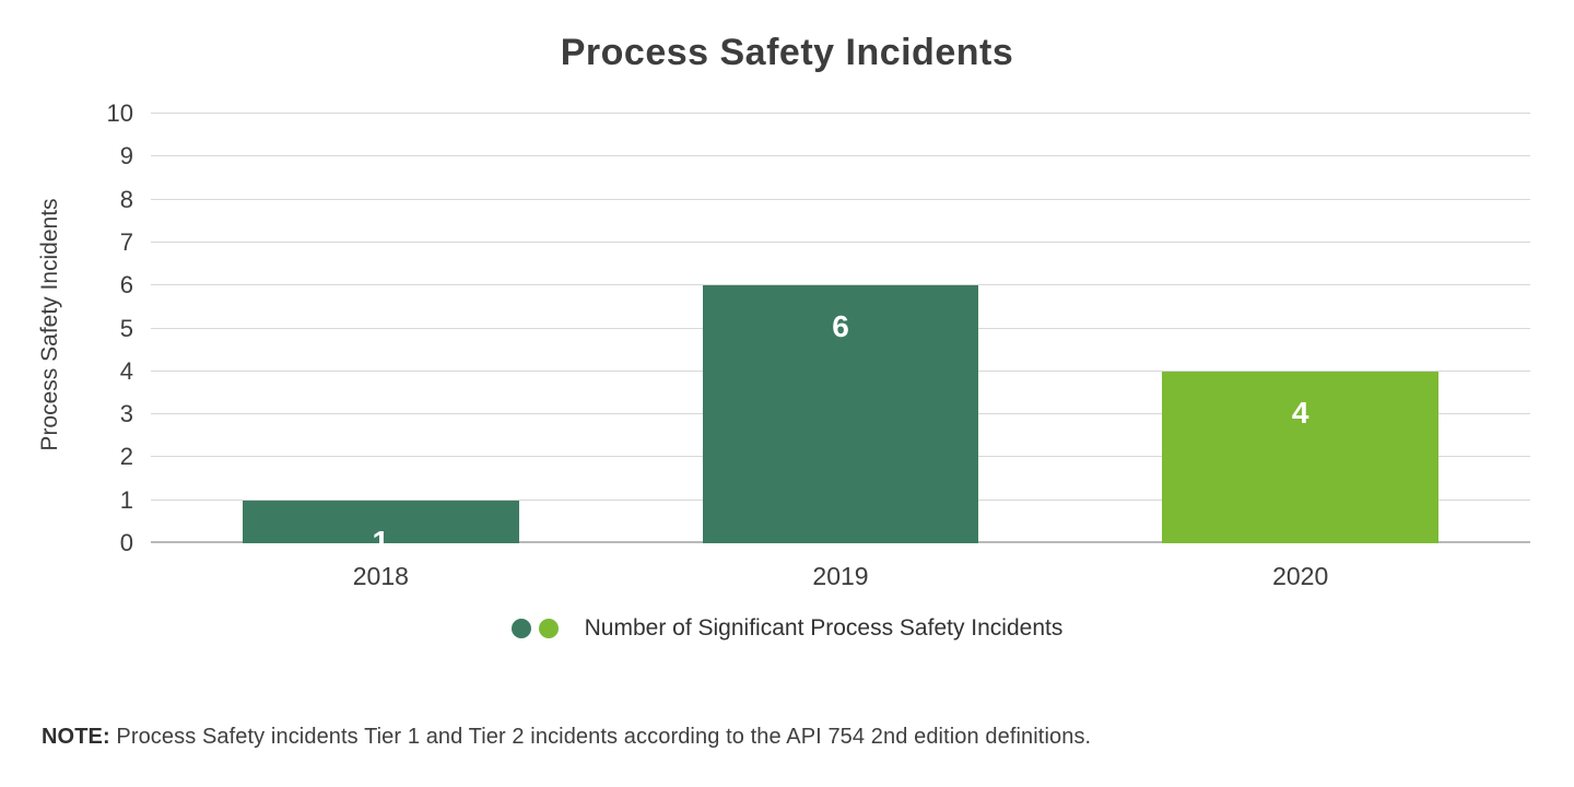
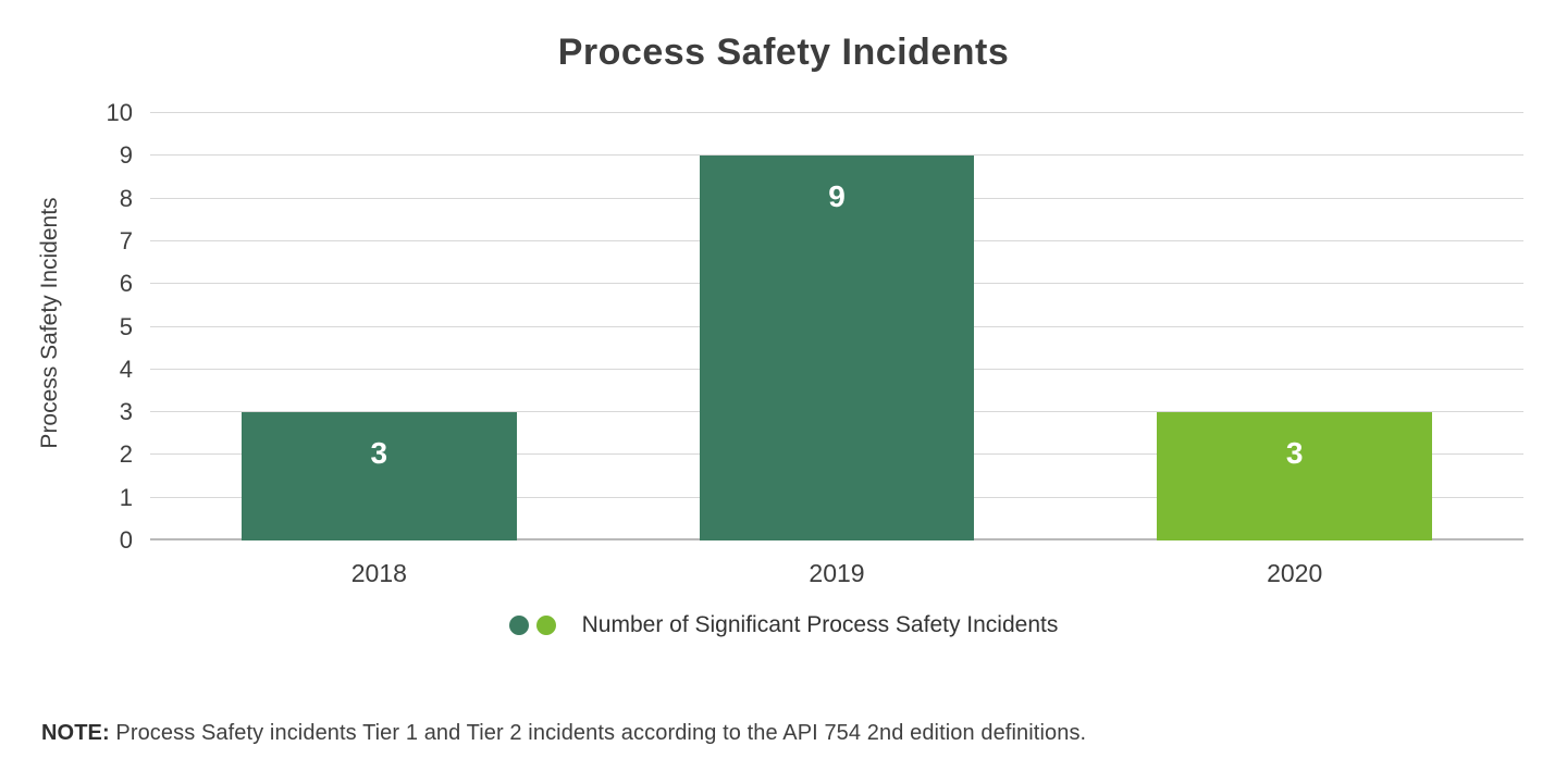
2018: 1 -> 3
2019: 6 -> 9
2020: 4 -> 3
